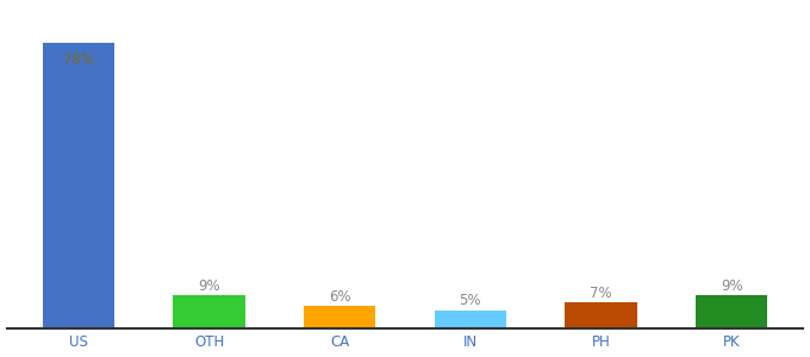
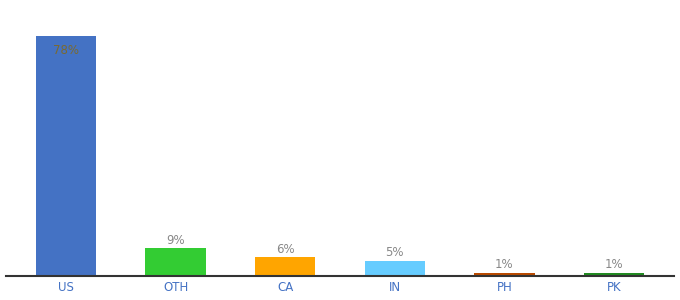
PH: 7% -> 1%
PK: 9% -> 1%
